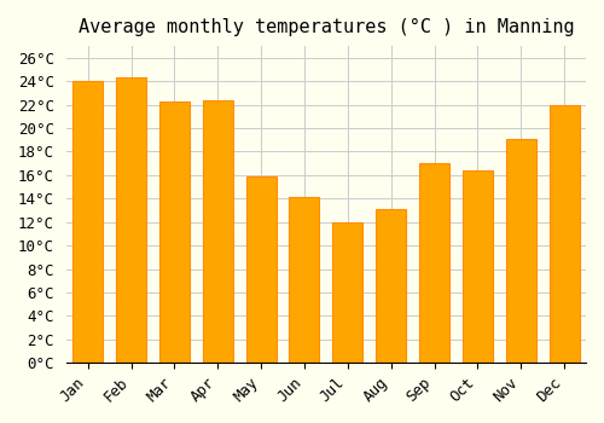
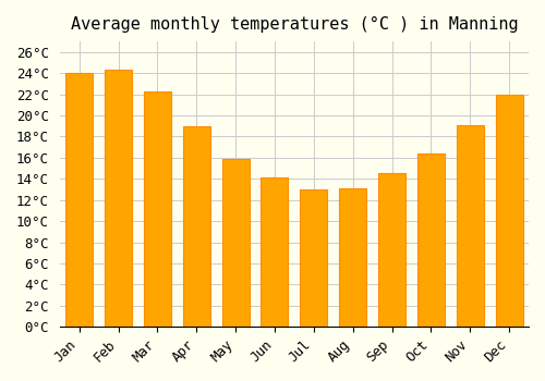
Apr: 22.4°C -> 19.0°C
Jul: 12.0°C -> 13.0°C
Sep: 17.0°C -> 14.5°C
